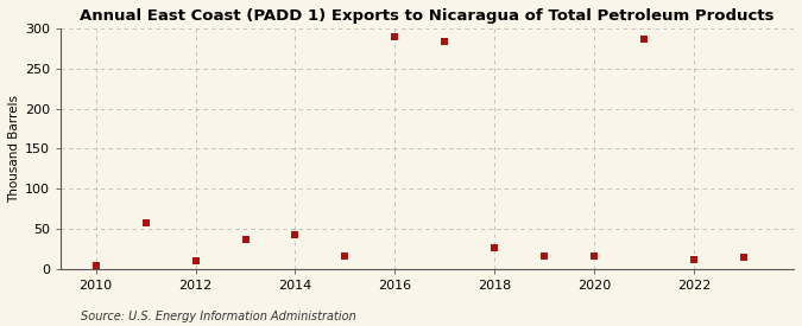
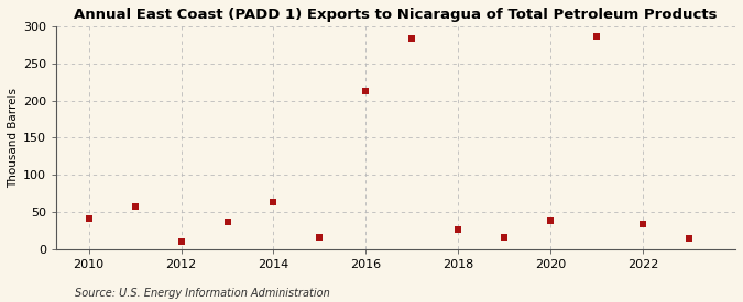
2010: 5 -> 42
2014: 43 -> 64
2016: 290 -> 212
2020: 17 -> 38
2022: 12 -> 34
